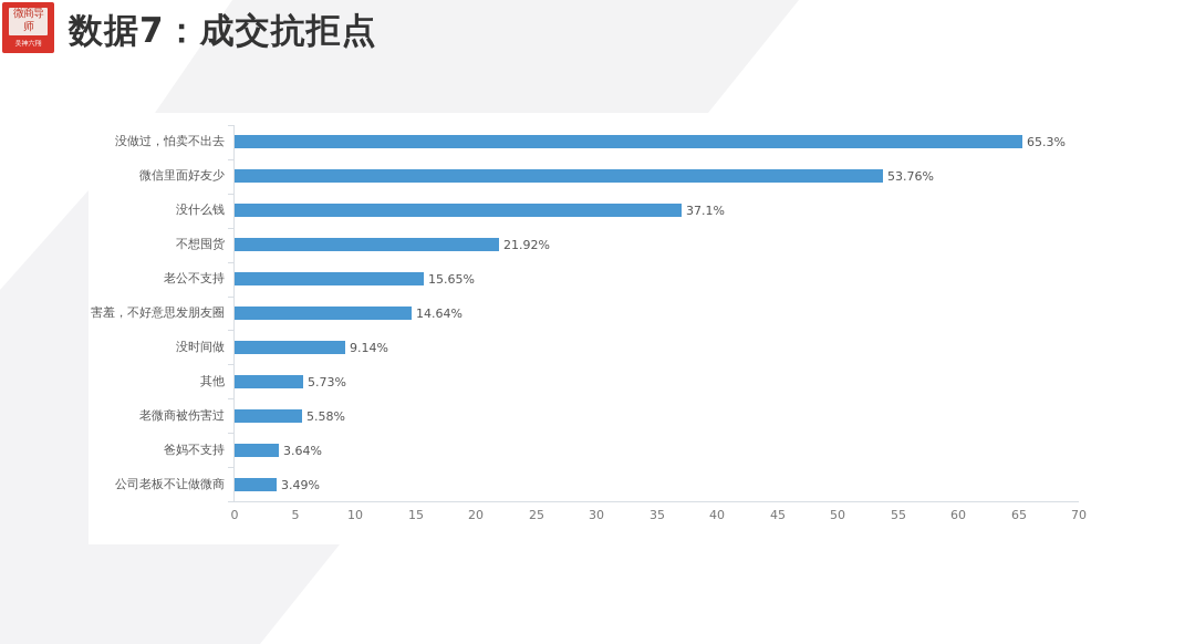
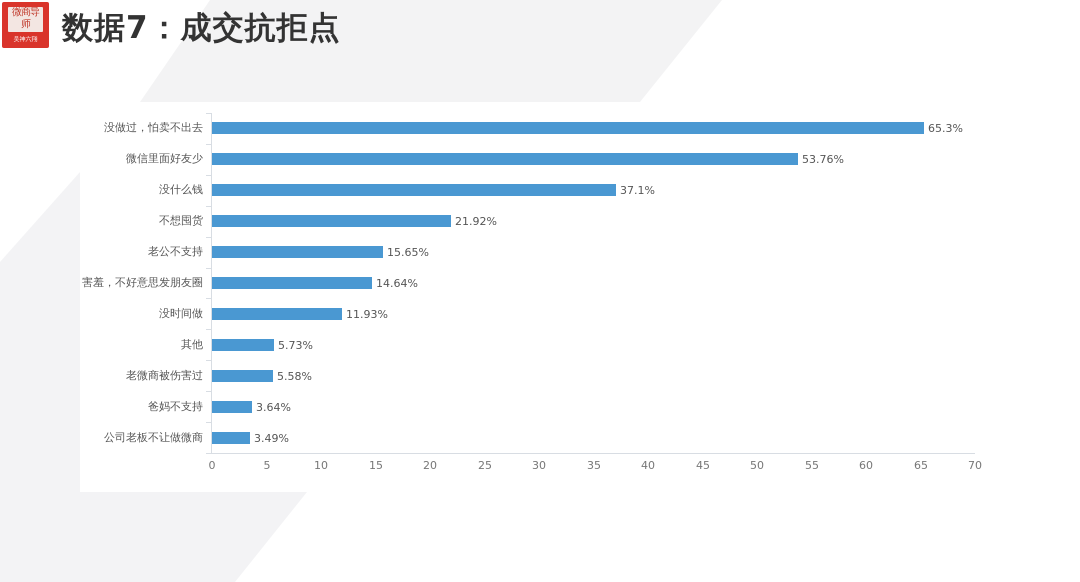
没时间做: 9.14% -> 11.93%
